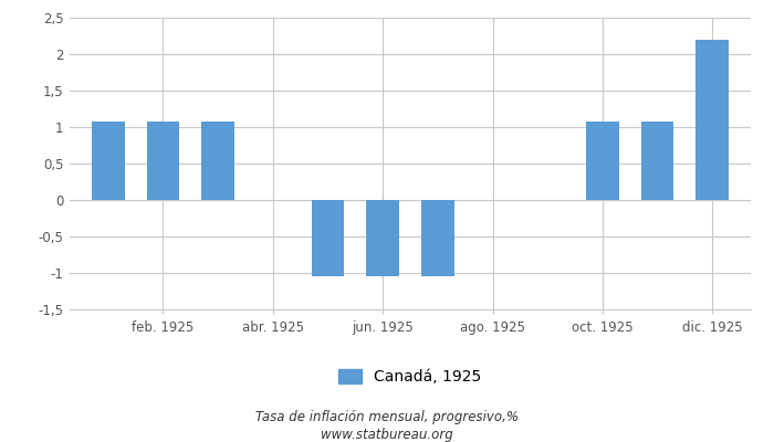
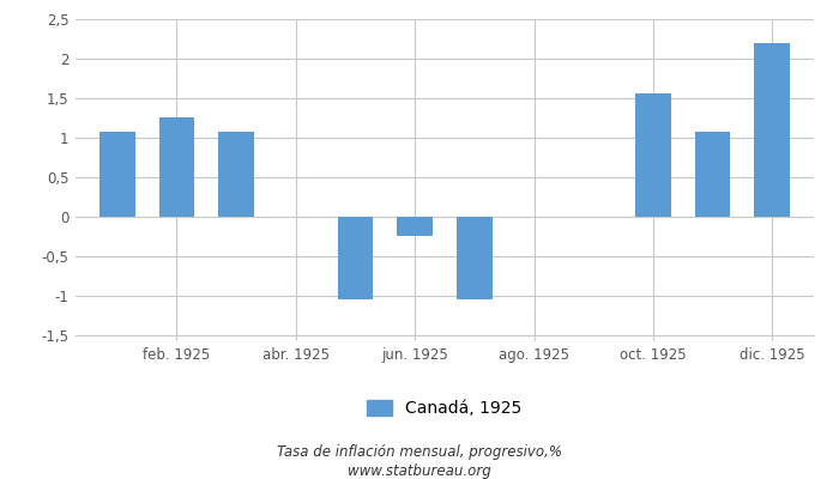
feb. 1925: 1,08 -> 1,26
jun. 1925: -1,05 -> -0,24
oct. 1925: 1,08 -> 1,56
